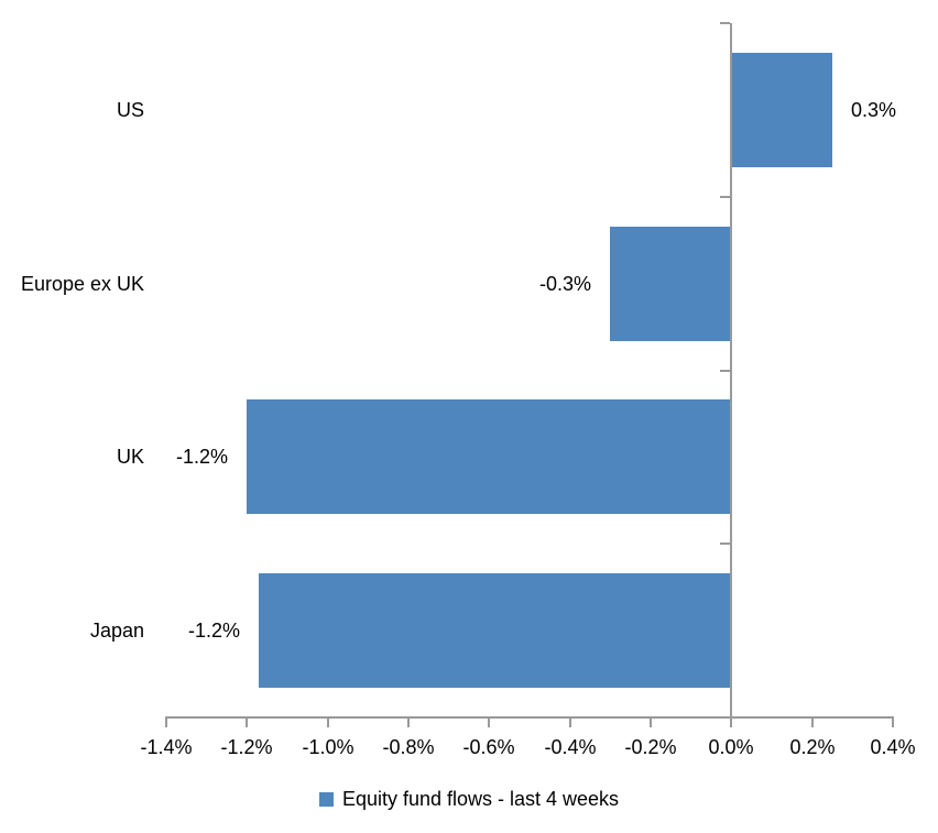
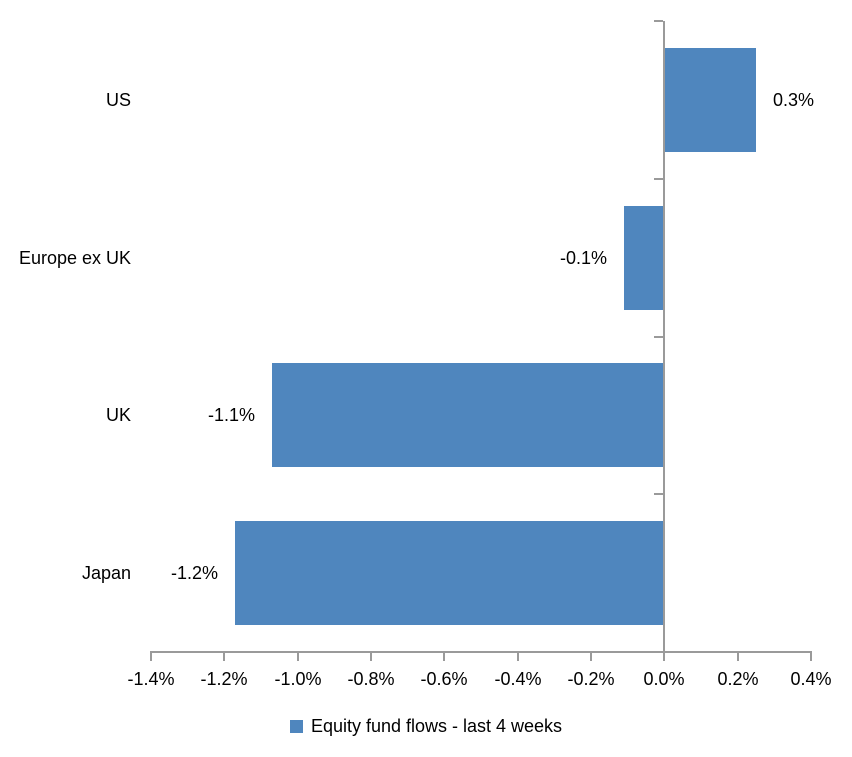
Europe ex UK: -0.3% -> -0.1%
UK: -1.2% -> -1.1%
